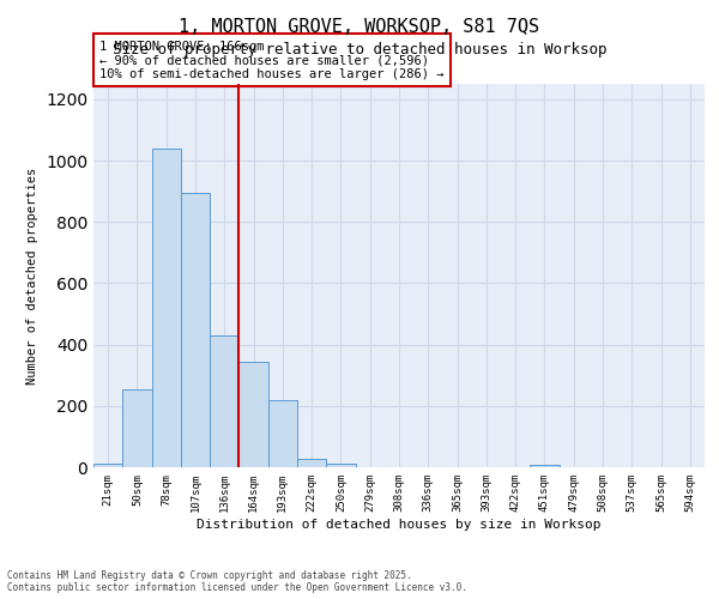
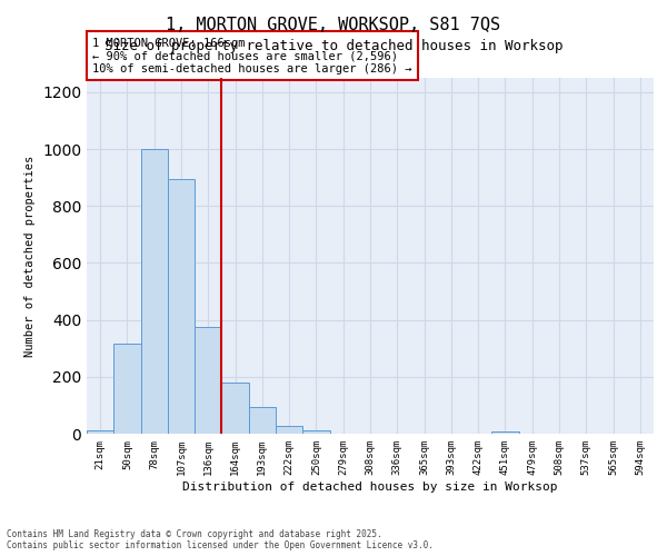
50sqm: 255 -> 315
78sqm: 1040 -> 1000
136sqm: 430 -> 375
164sqm: 345 -> 180
193sqm: 220 -> 95
